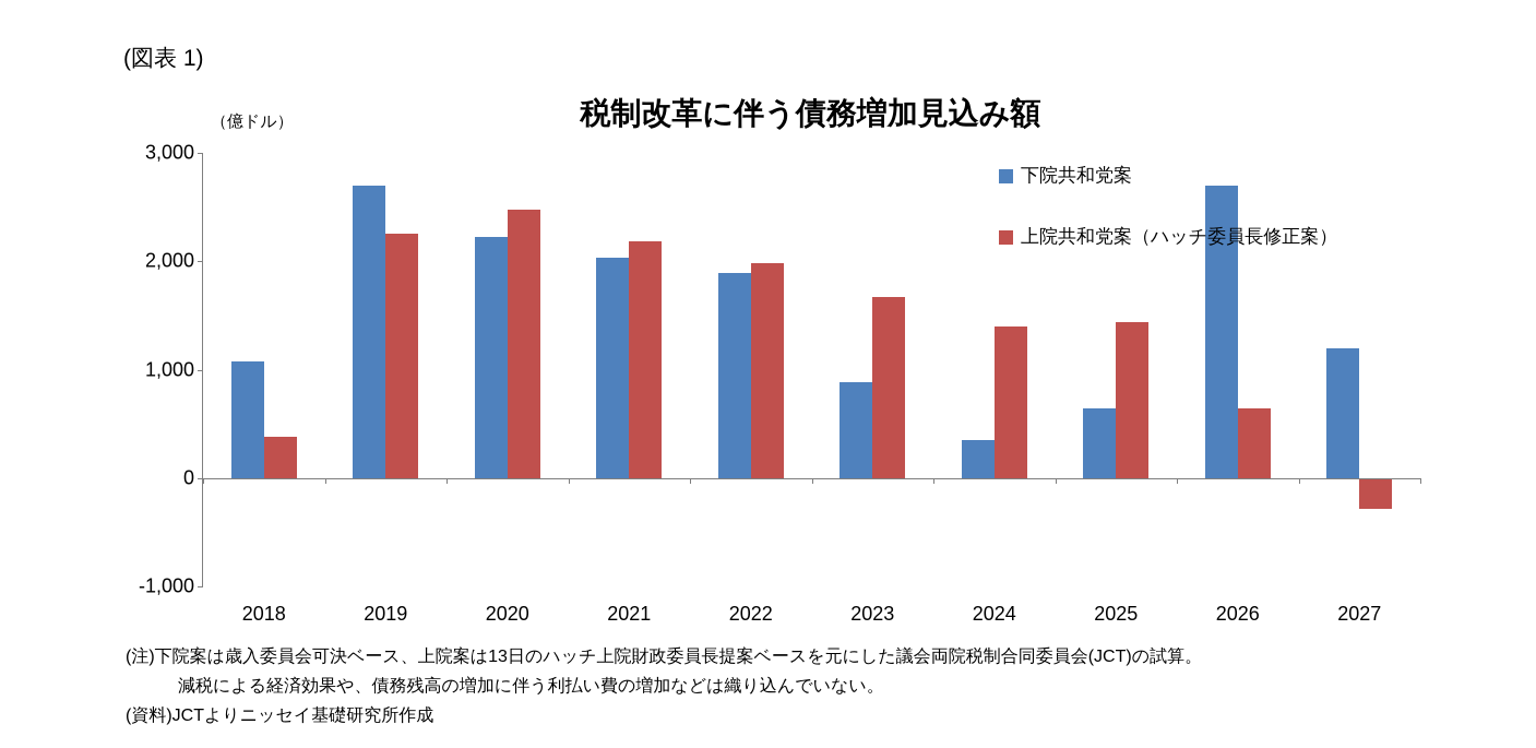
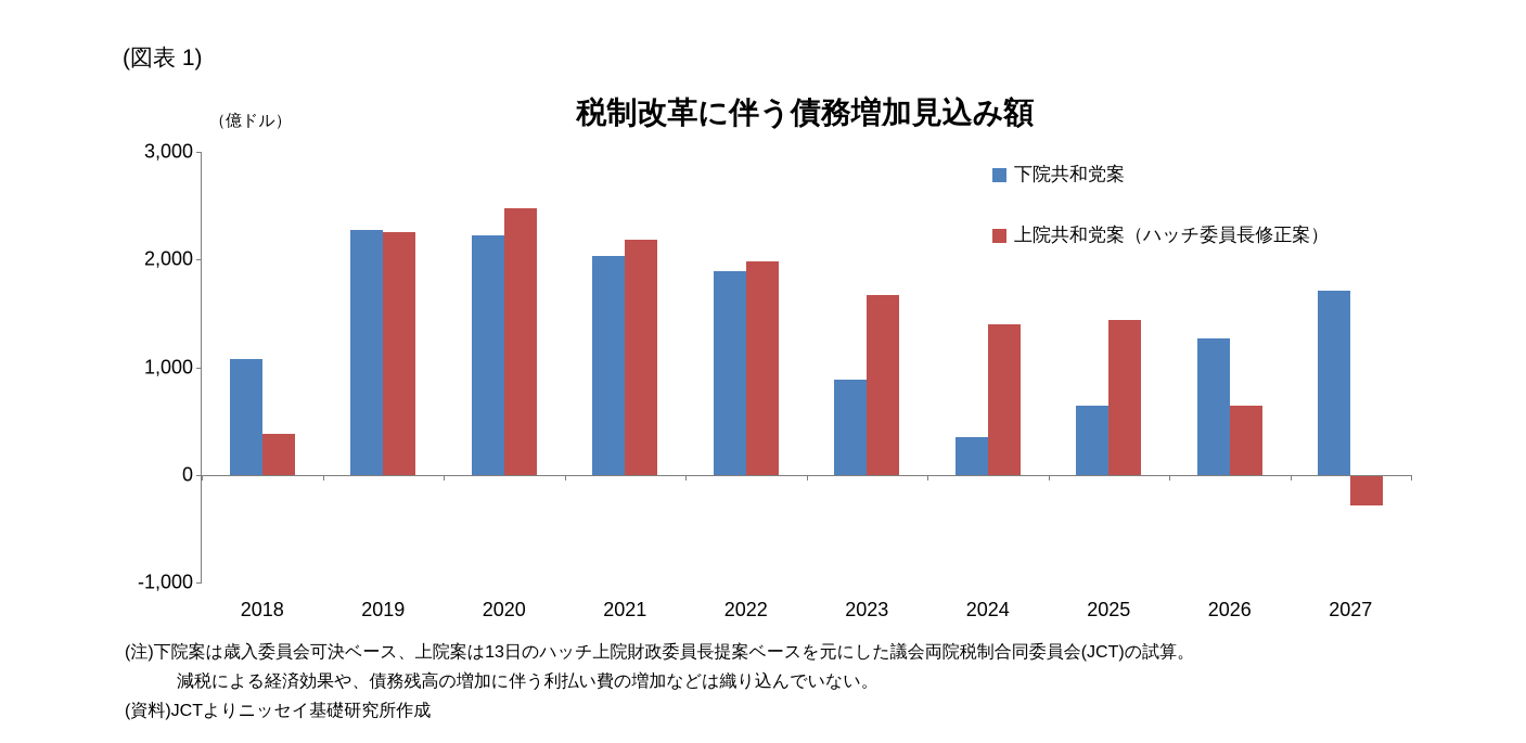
下院共和党案/2019: 2700 -> 2300
下院共和党案/2026: 2700 -> 1300
下院共和党案/2027: 1200 -> 1700
